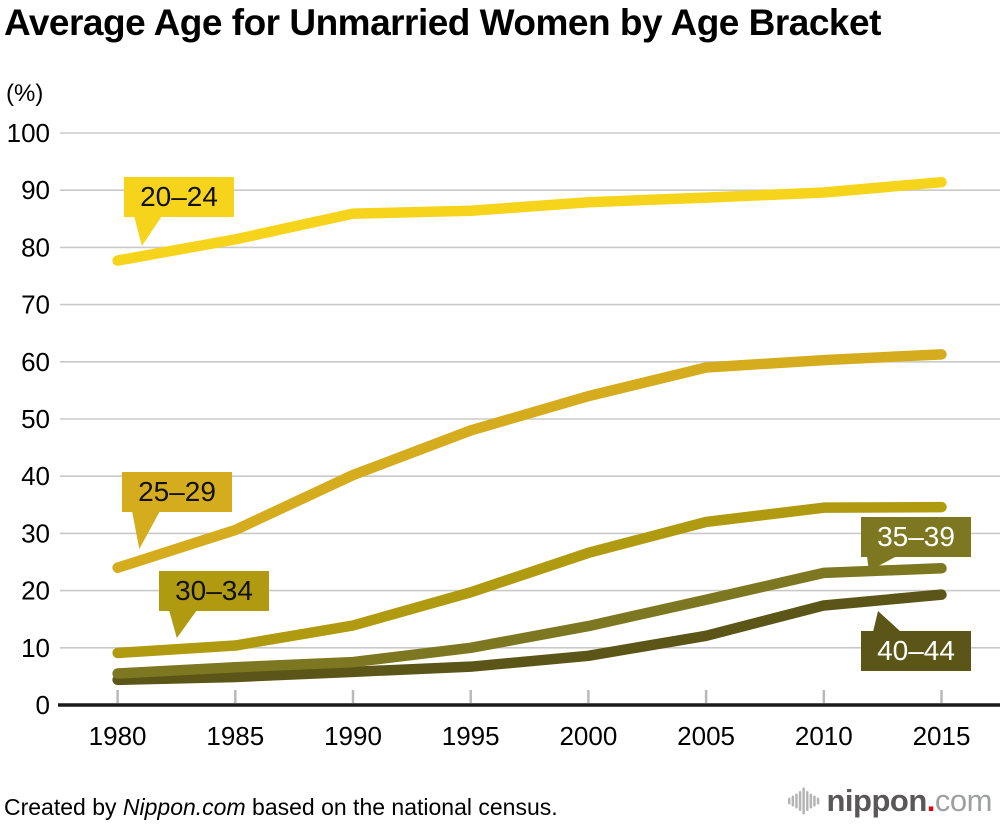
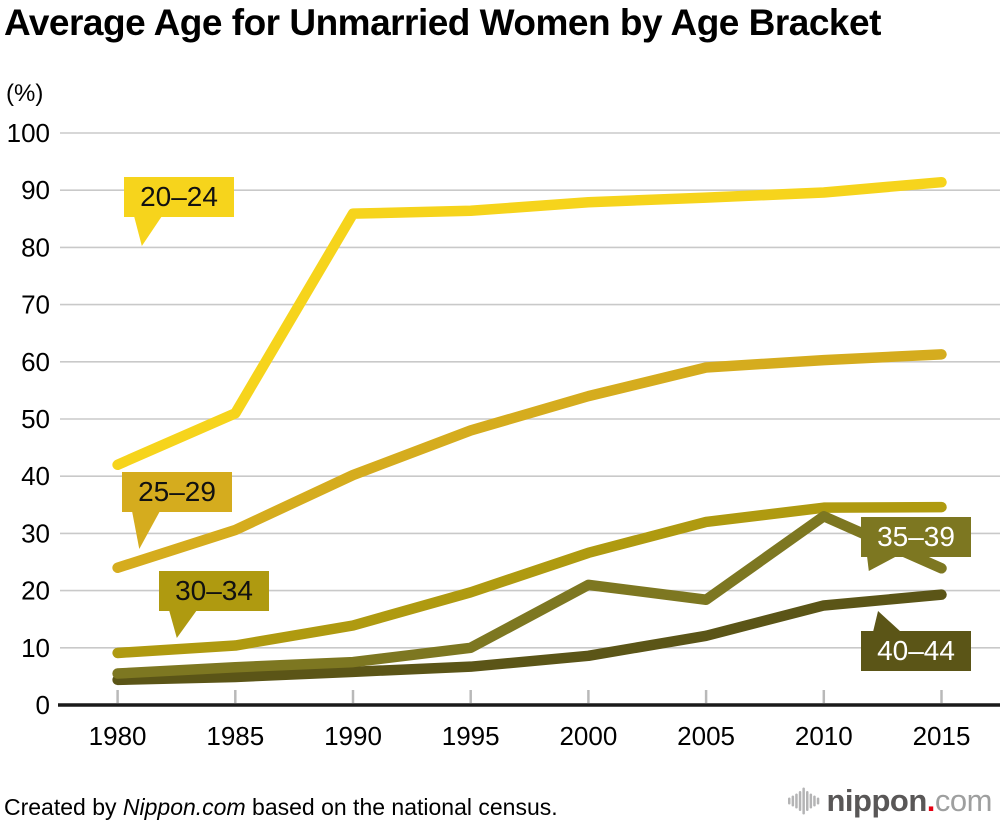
20–24/1980: 78 -> 42
20–24/1985: 81 -> 51
35–39/2000: 14 -> 21
35–39/2010: 23 -> 33
